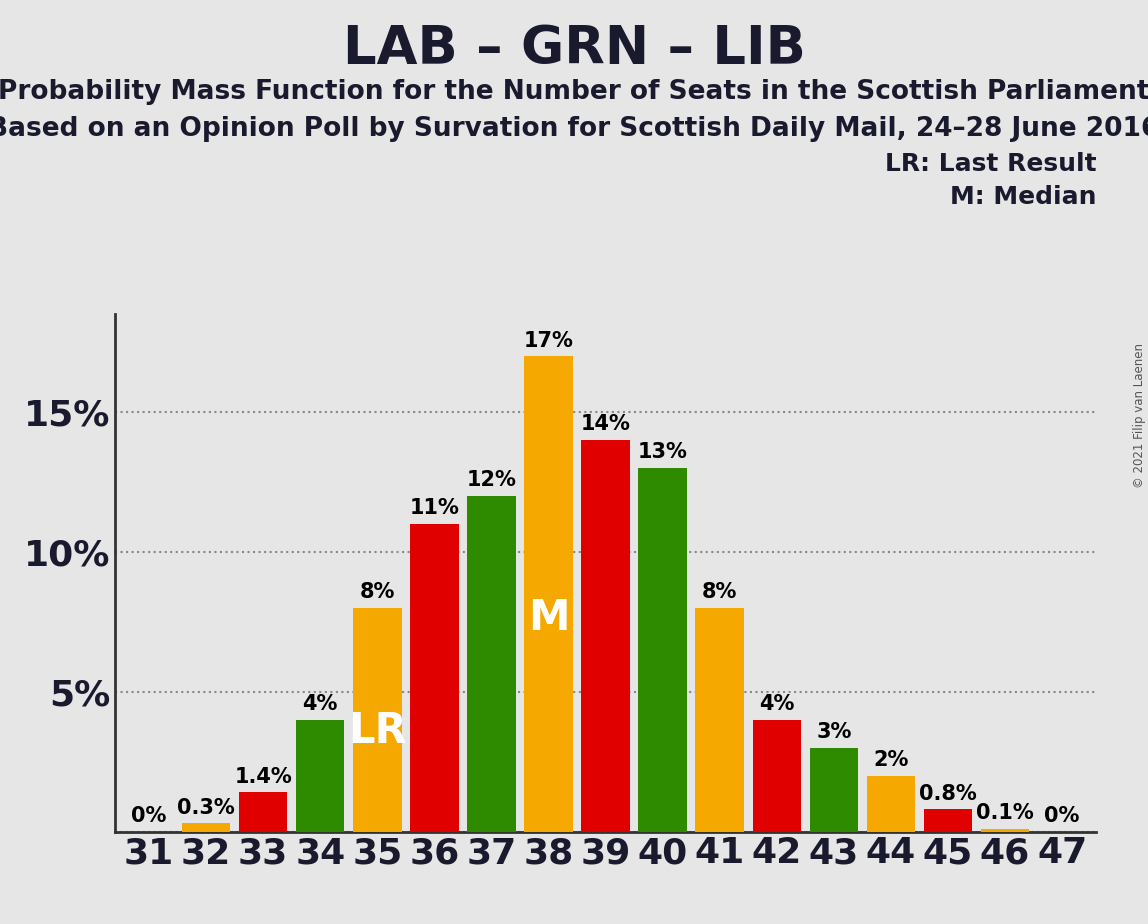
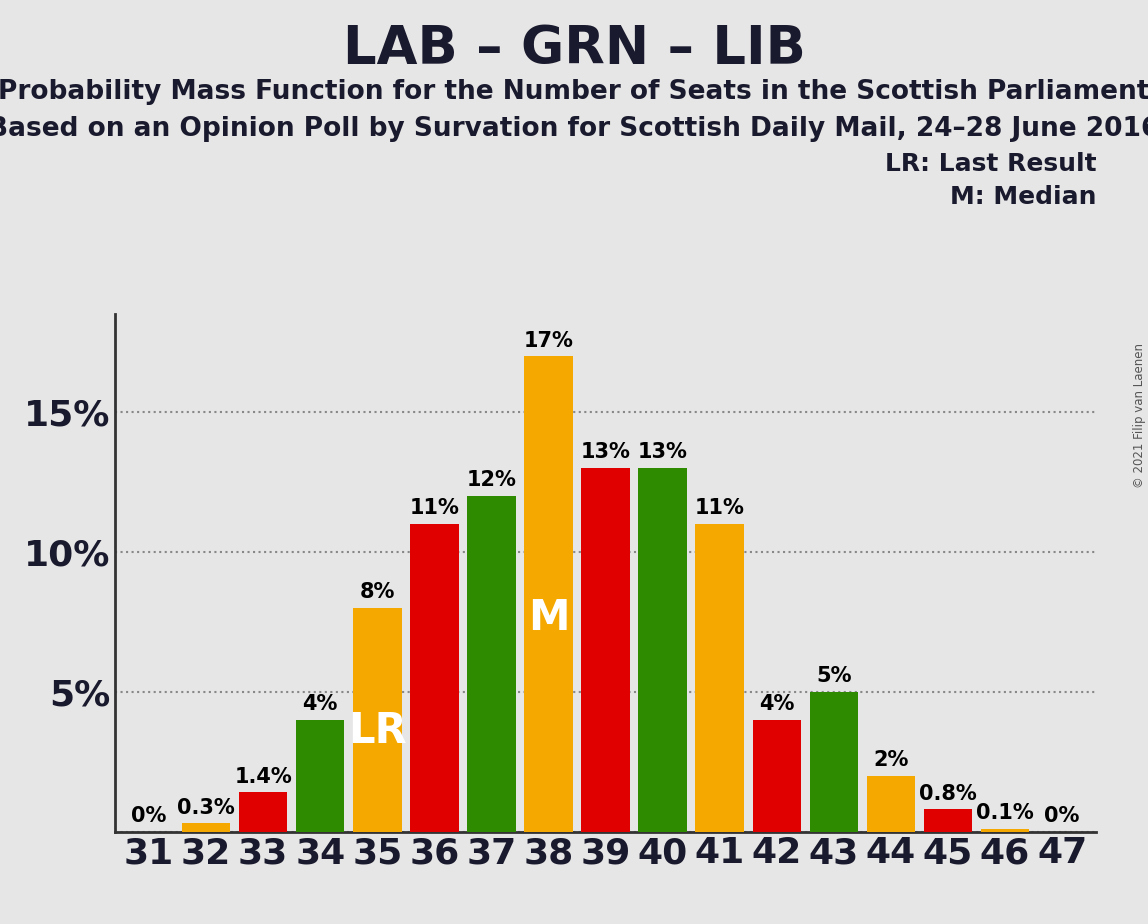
39: 14% -> 13%
41: 8% -> 11%
43: 3% -> 5%
